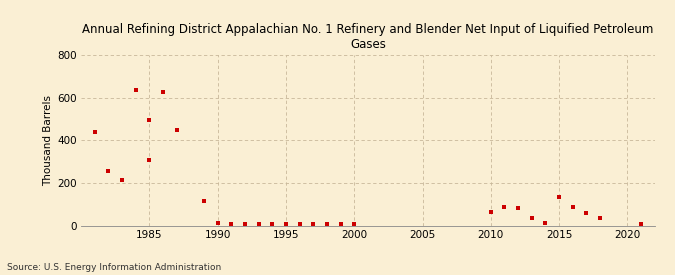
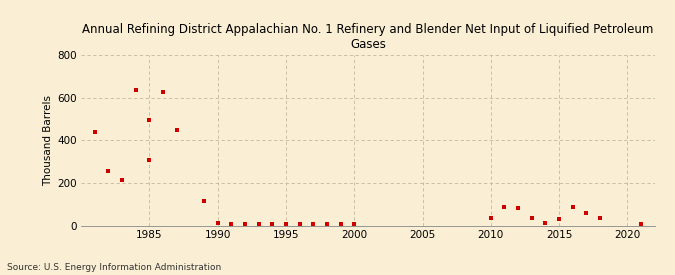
2010: 65 -> 35
2015: 135 -> 30
